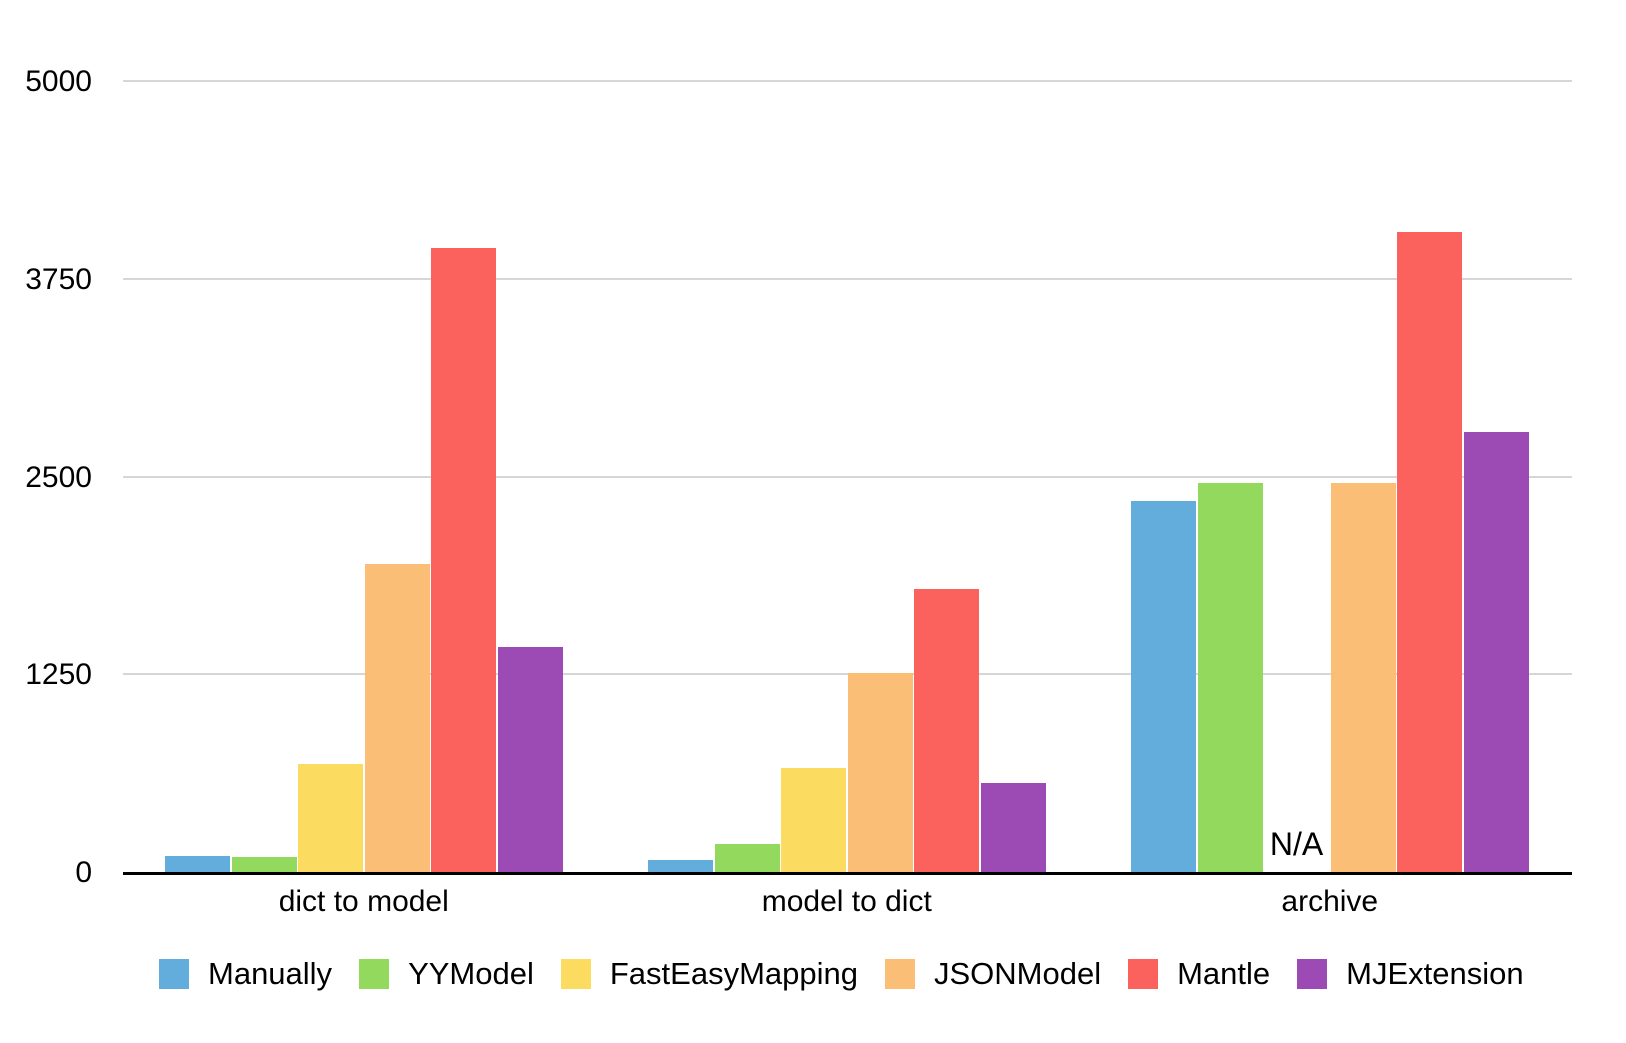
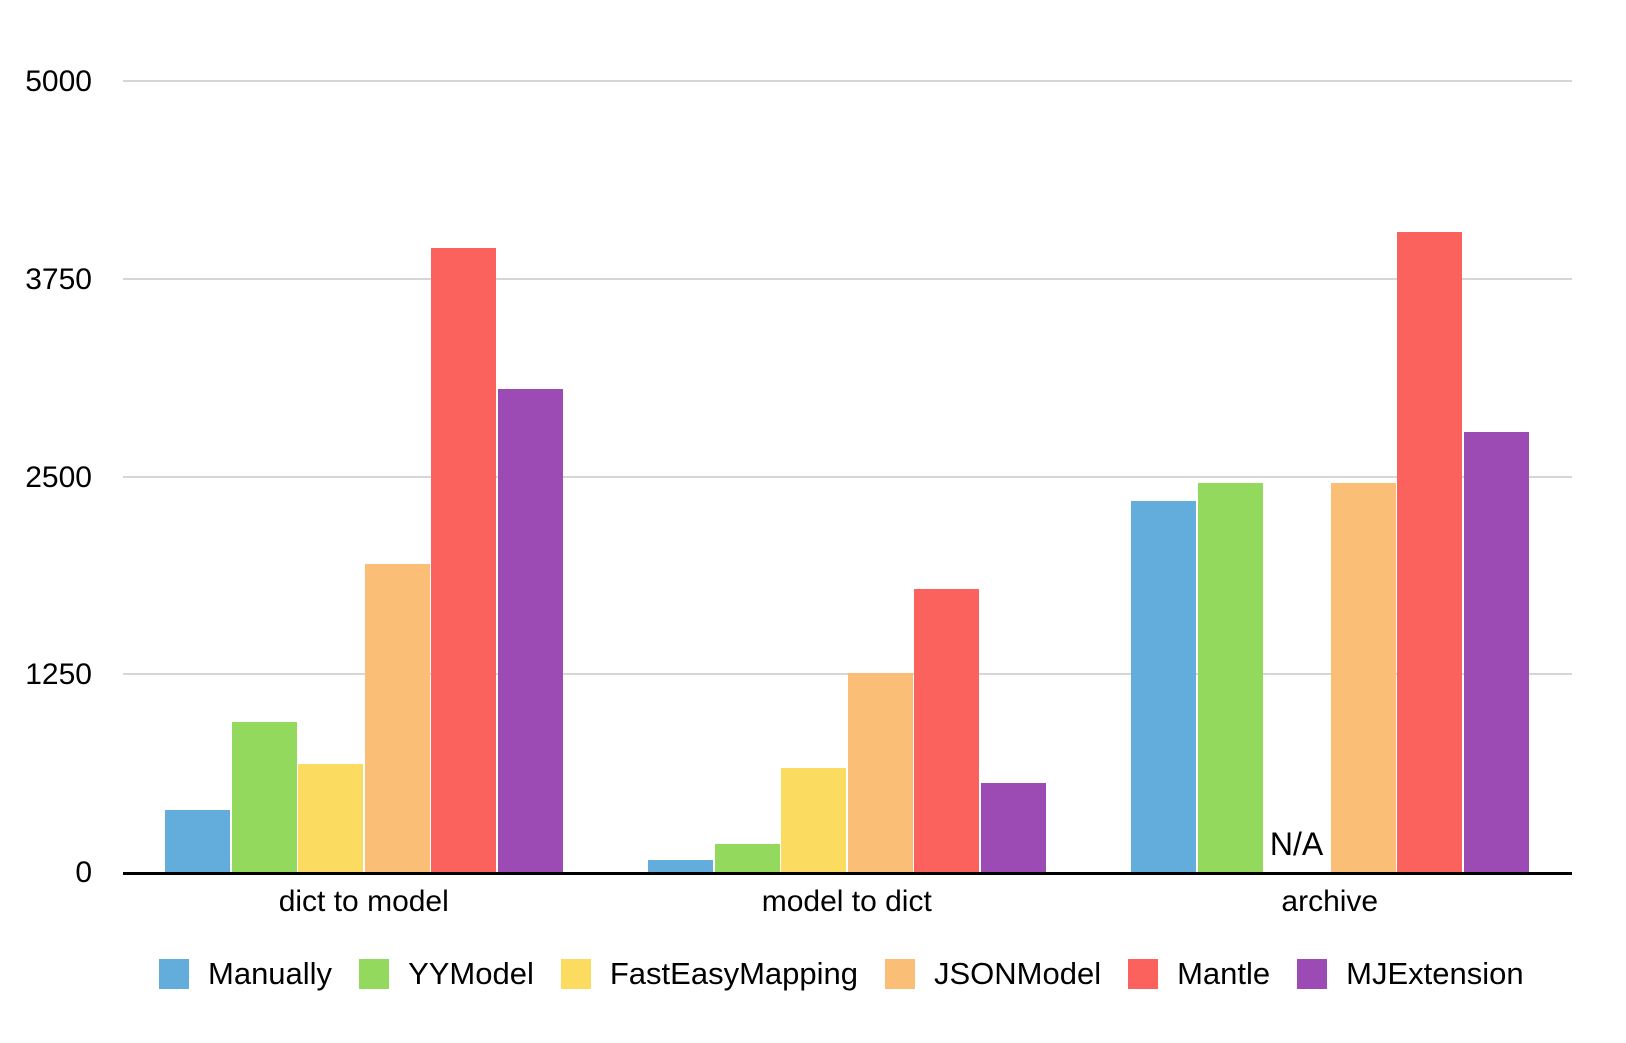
Manually/dict to model: 100 -> 390
YYModel/dict to model: 100 -> 950
MJExtension/dict to model: 1420 -> 3050
